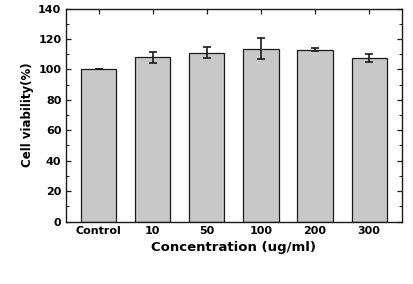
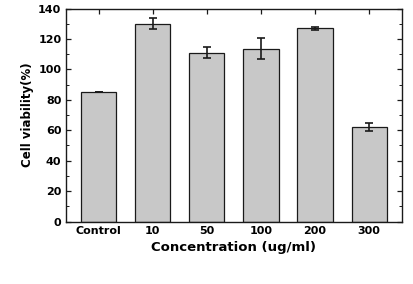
Control: 100 -> 85
10: 108 -> 130
200: 113 -> 127
300: 108 -> 62
